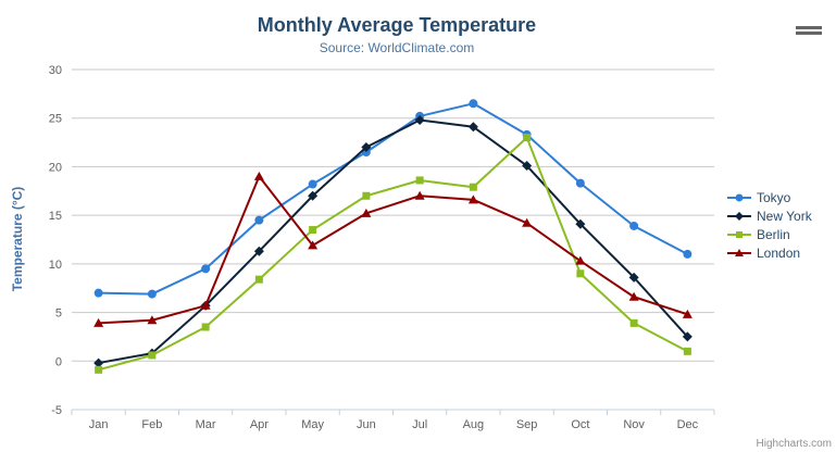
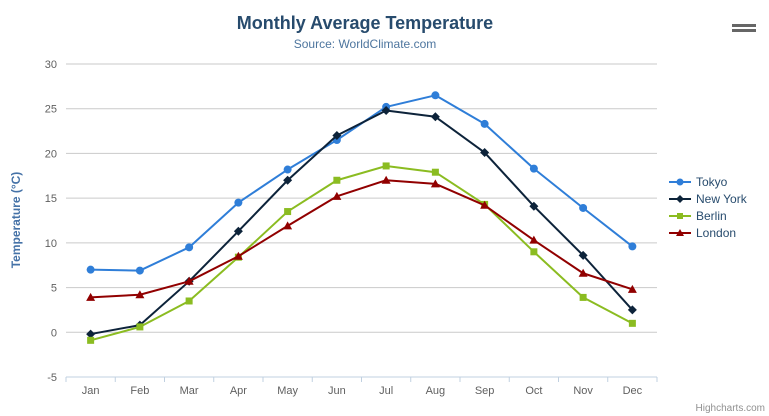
London/Apr: 19 -> 8
Berlin/Sep: 23 -> 14
Tokyo/Dec: 11 -> 10
